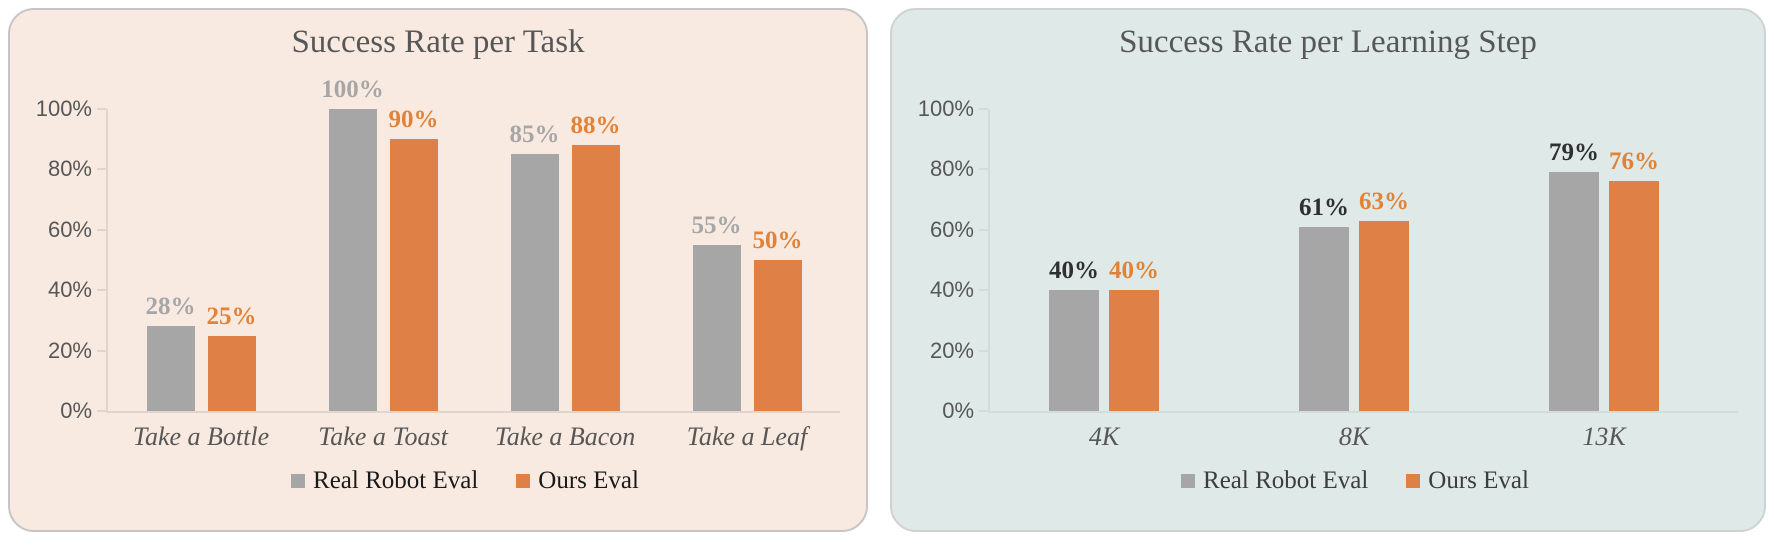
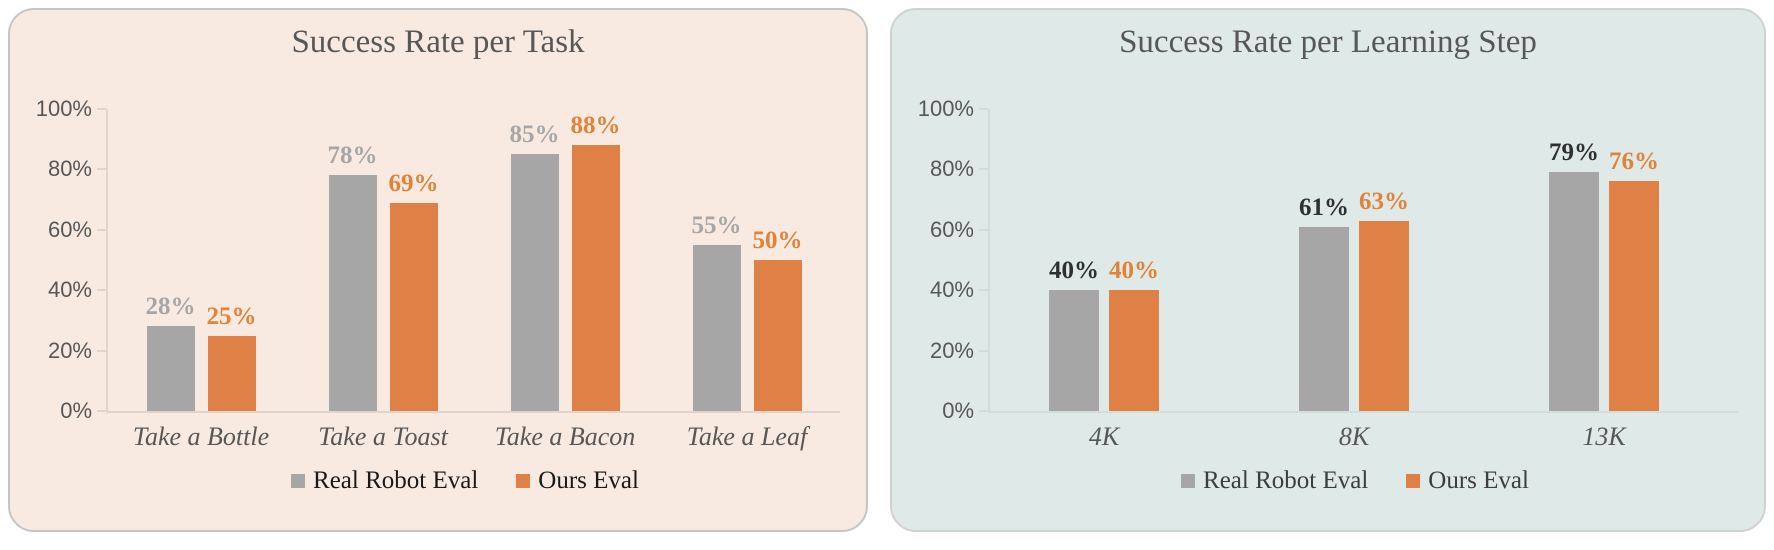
Success Rate per Task/Real Robot Eval/Take a Toast: 100% -> 78%
Success Rate per Task/Ours Eval/Take a Toast: 90% -> 69%
